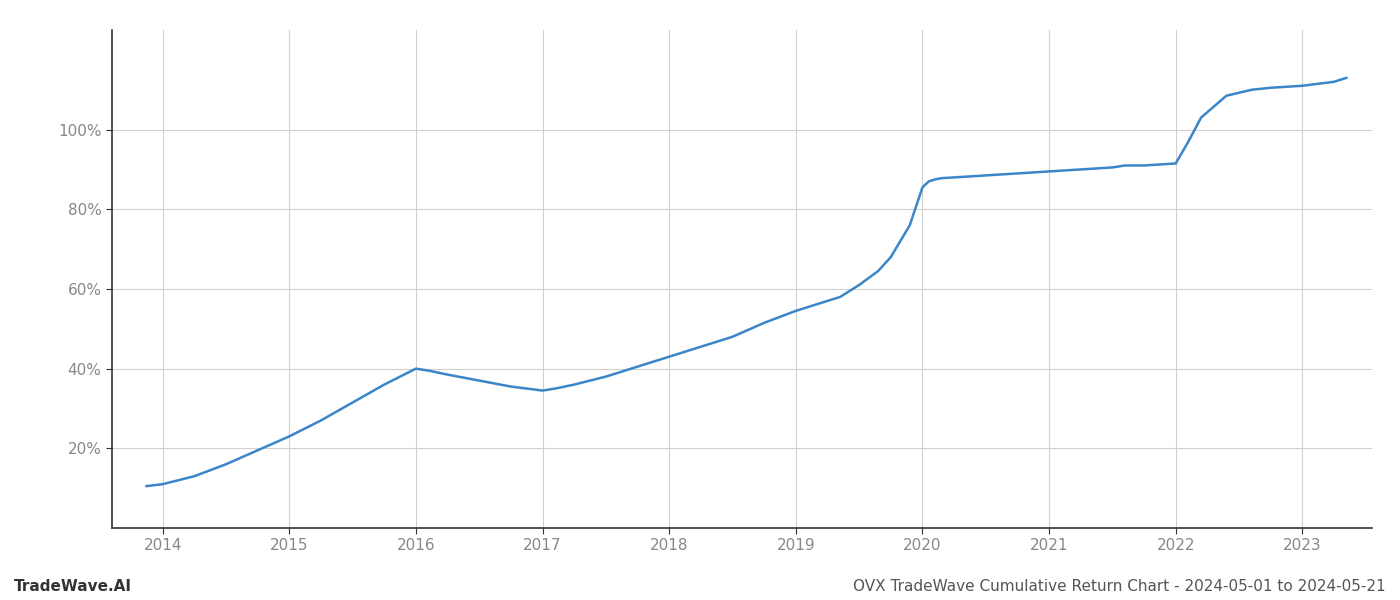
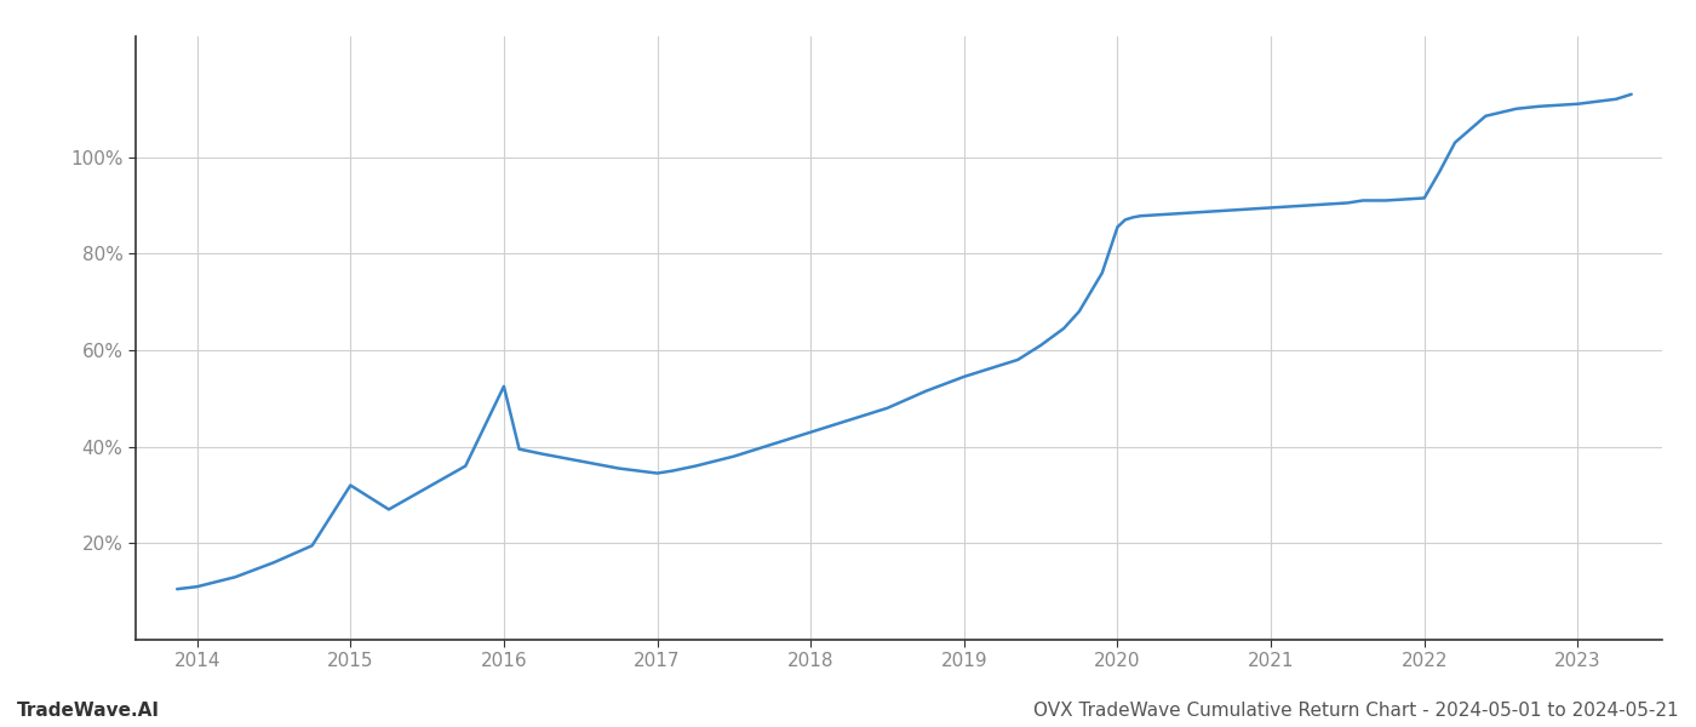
2015: 23.0% -> 32.0%
2016: 40.0% -> 52.5%
